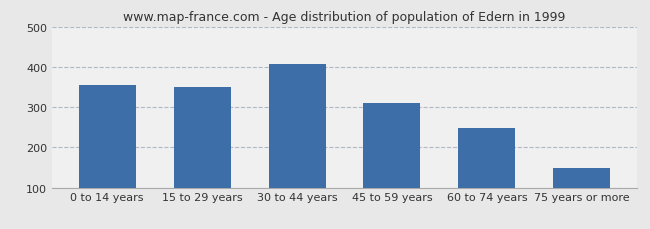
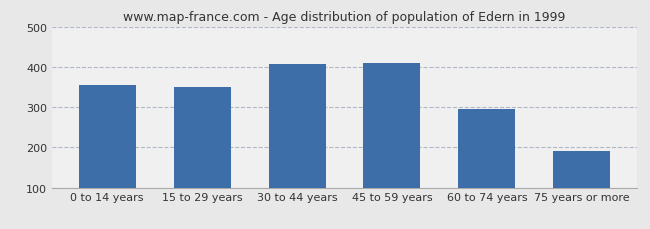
45 to 59 years: 309 -> 410
60 to 74 years: 248 -> 295
75 years or more: 149 -> 190
